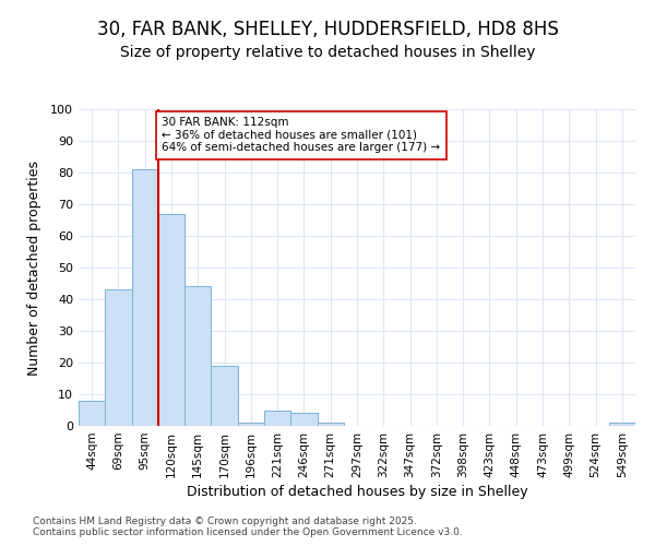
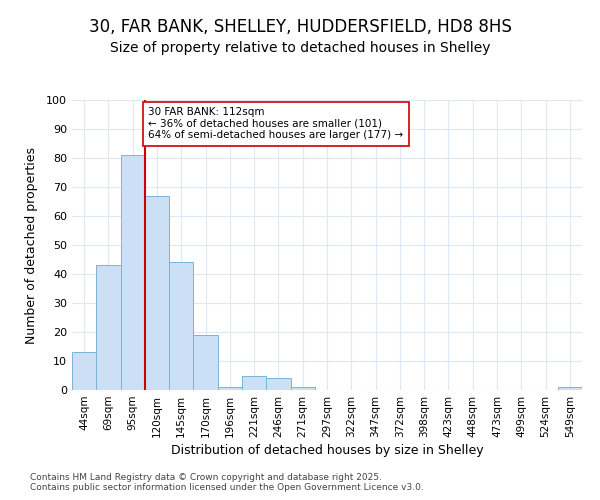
44sqm: 8 -> 13
